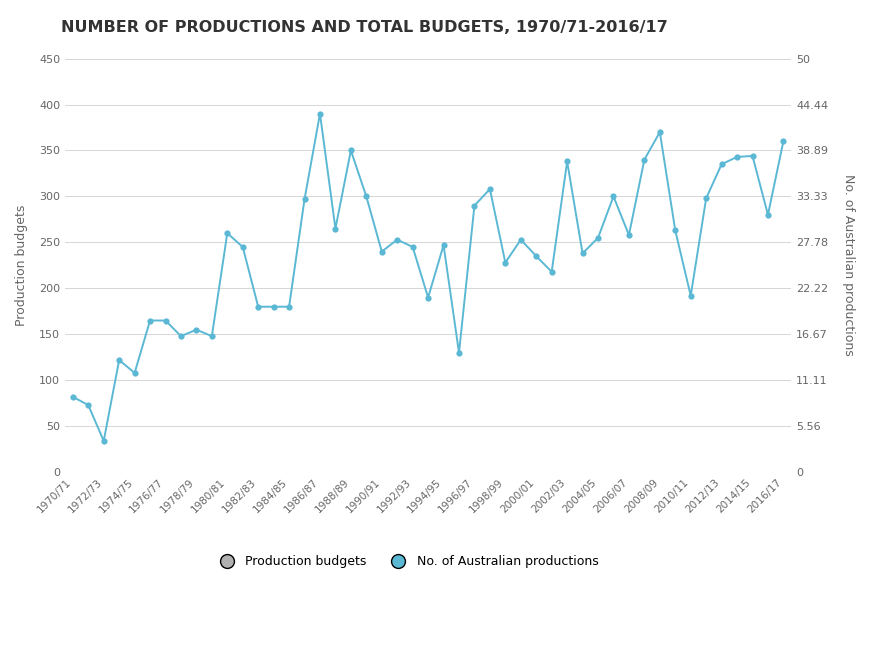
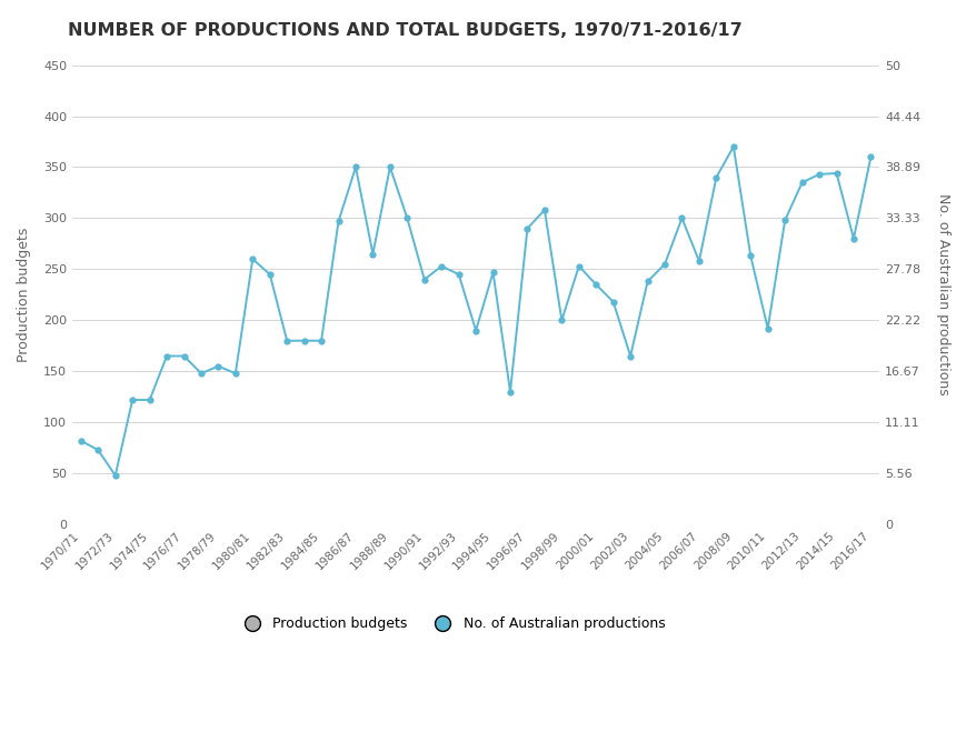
1972/73: 34 -> 48
1974/75: 108 -> 122
1986/87: 390 -> 350
1998/99: 228 -> 200
2002/03: 338 -> 165
